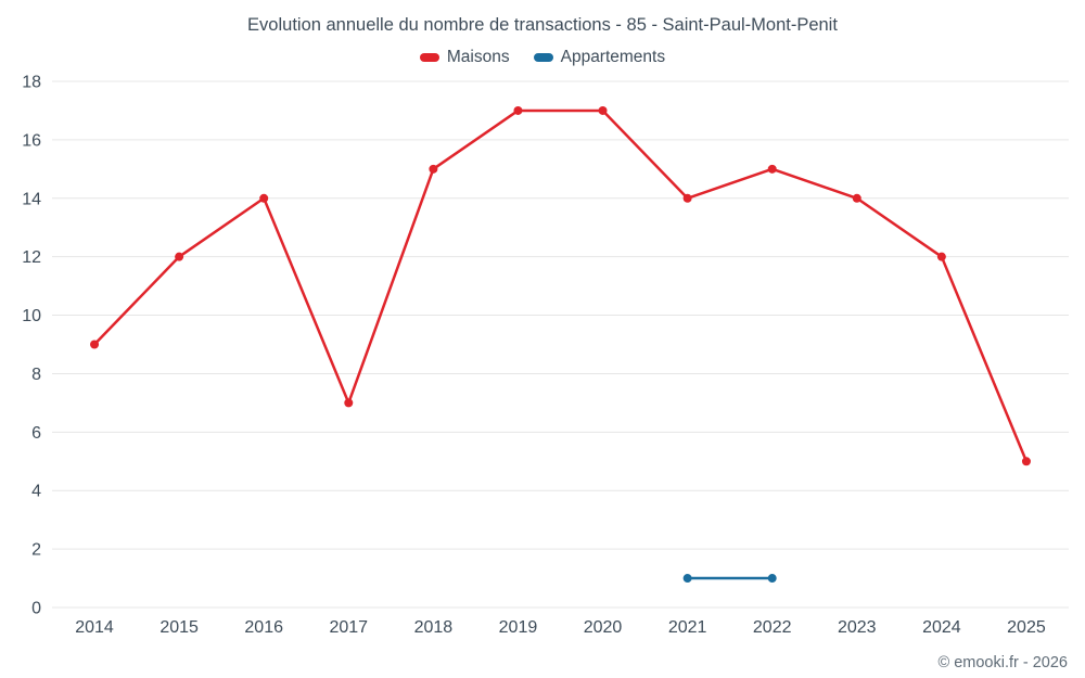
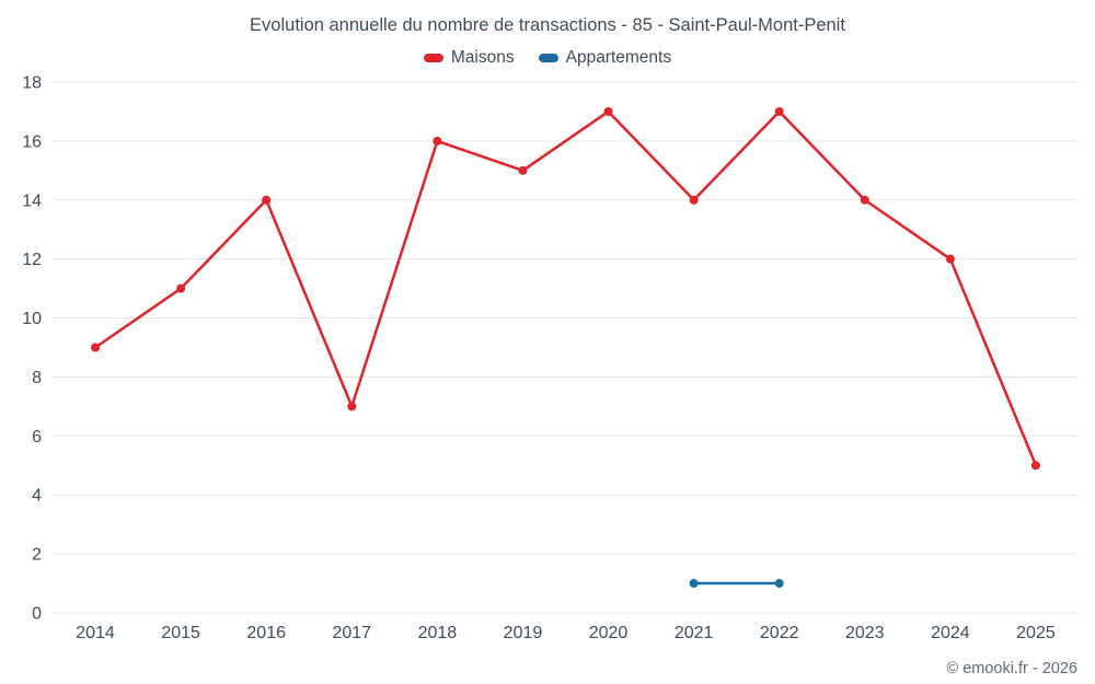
Maisons/2015: 12 -> 11
Maisons/2018: 15 -> 16
Maisons/2019: 17 -> 15
Maisons/2022: 15 -> 17
